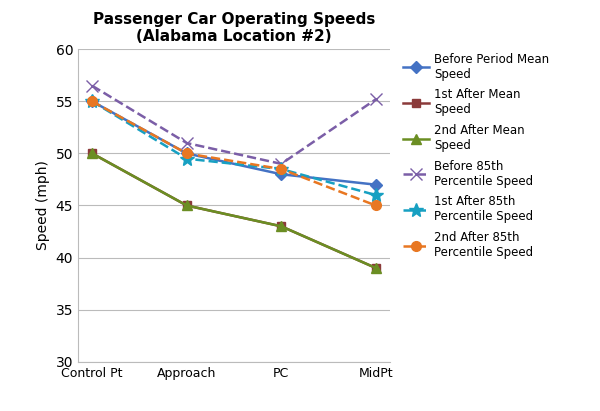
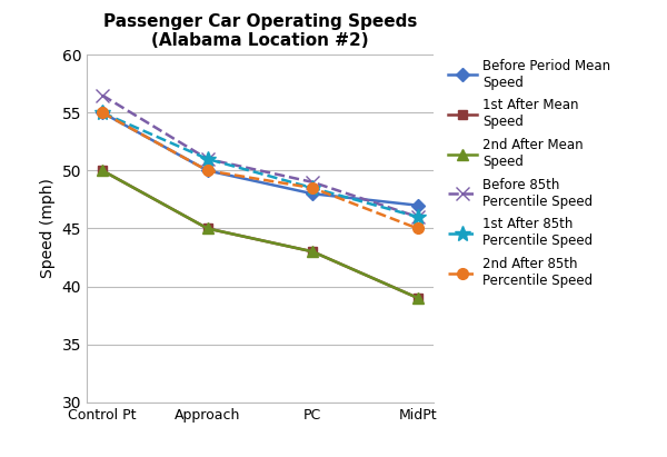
1st After 85th Percentile Speed/Approach: 49.5 -> 51.0
Before 85th Percentile Speed/MidPt: 55.2 -> 46.0
